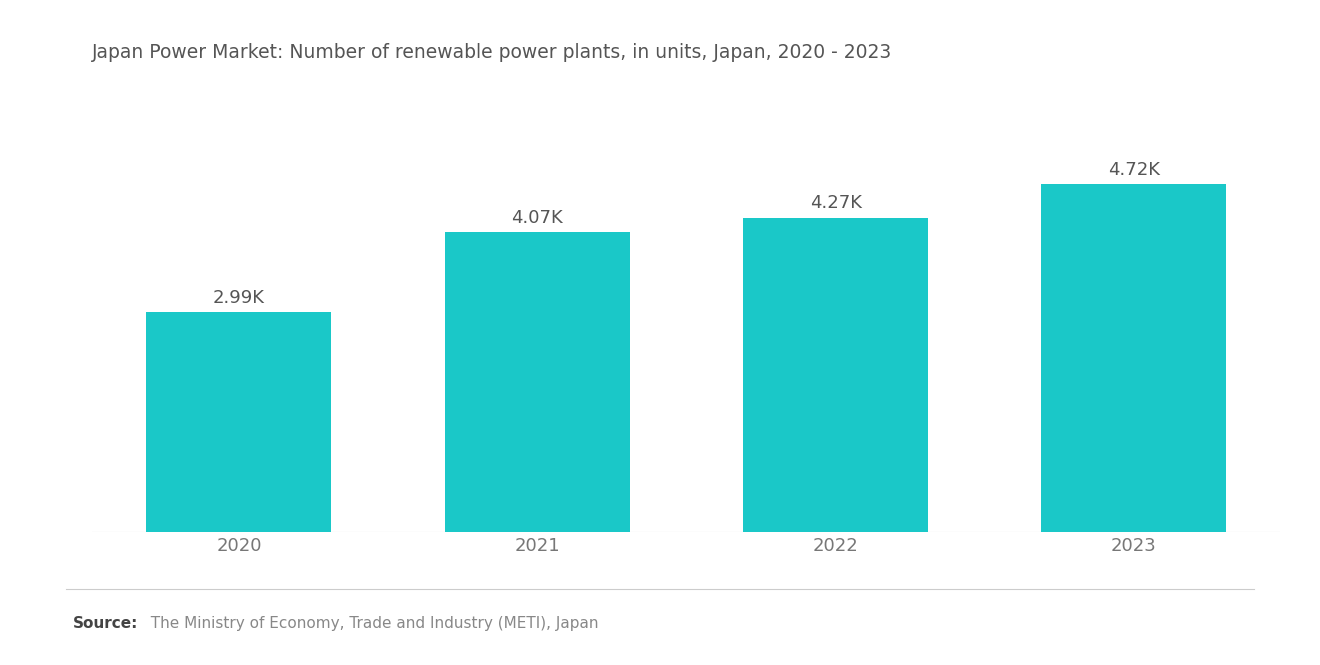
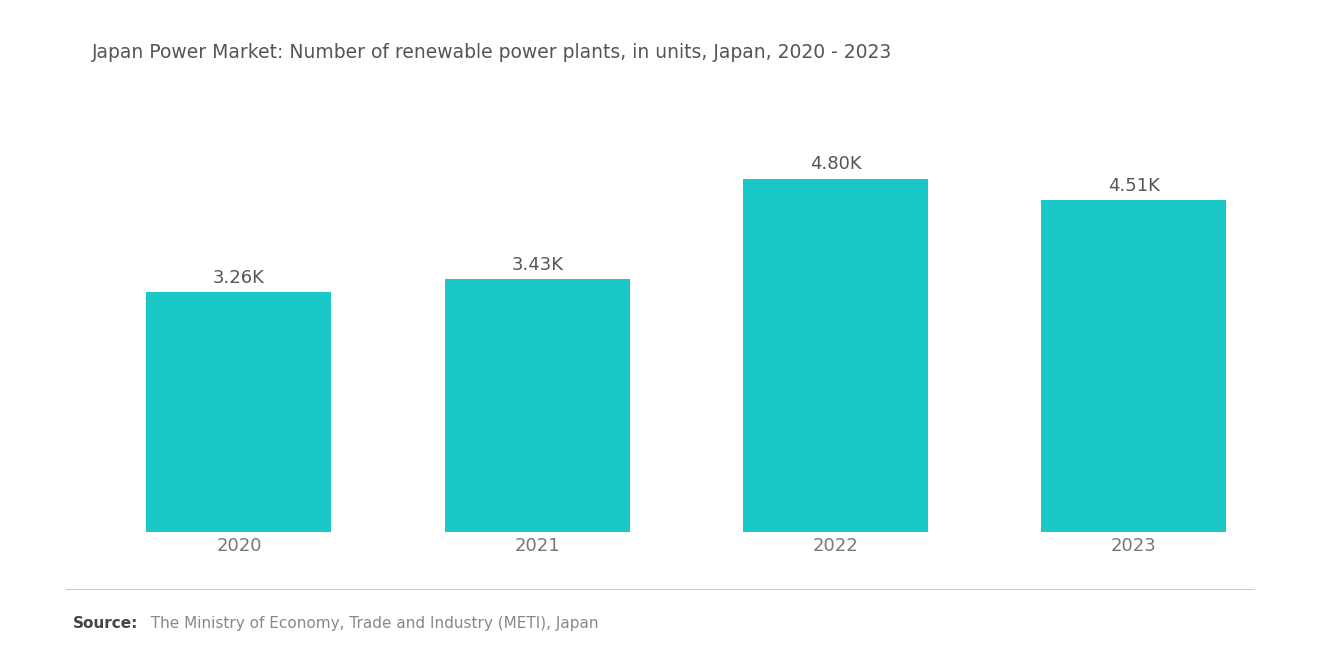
2020: 2.99K -> 3.26K
2021: 4.07K -> 3.43K
2022: 4.27K -> 4.80K
2023: 4.72K -> 4.51K
